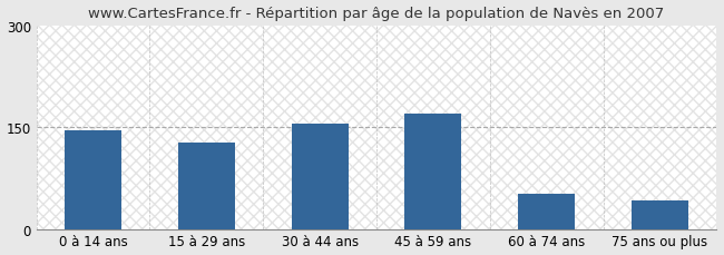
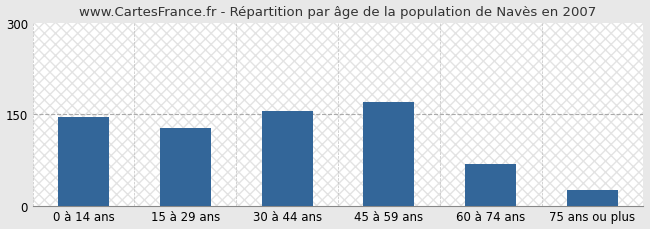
60 à 74 ans: 52 -> 68
75 ans ou plus: 42 -> 26
